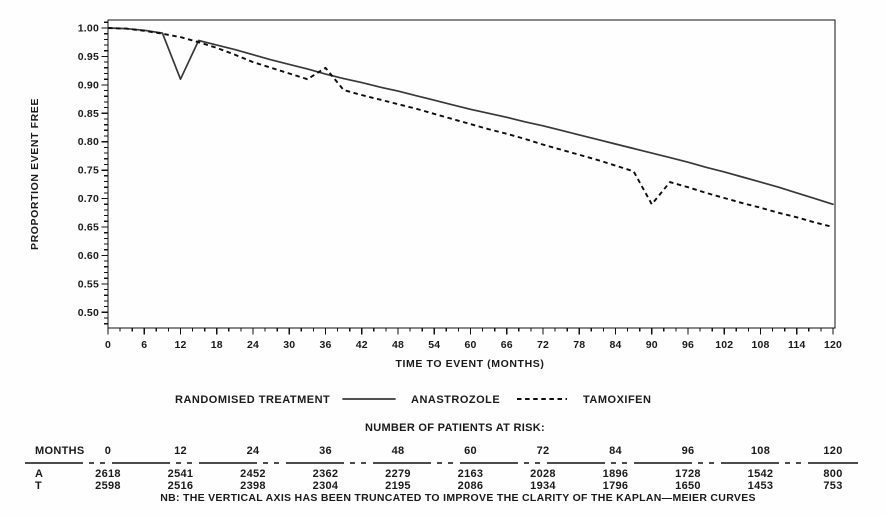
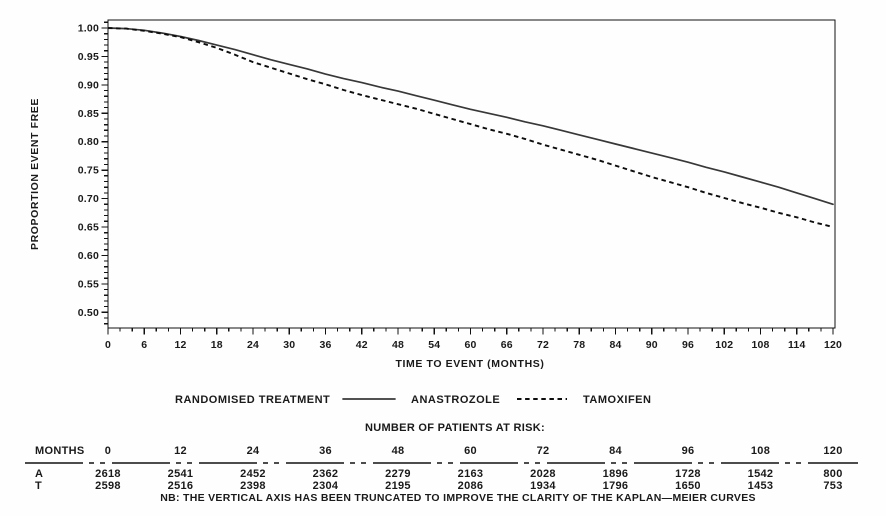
ANASTROZOLE/12: 0.91 -> 0.98
TAMOXIFEN/36: 0.93 -> 0.90
TAMOXIFEN/90: 0.69 -> 0.74
